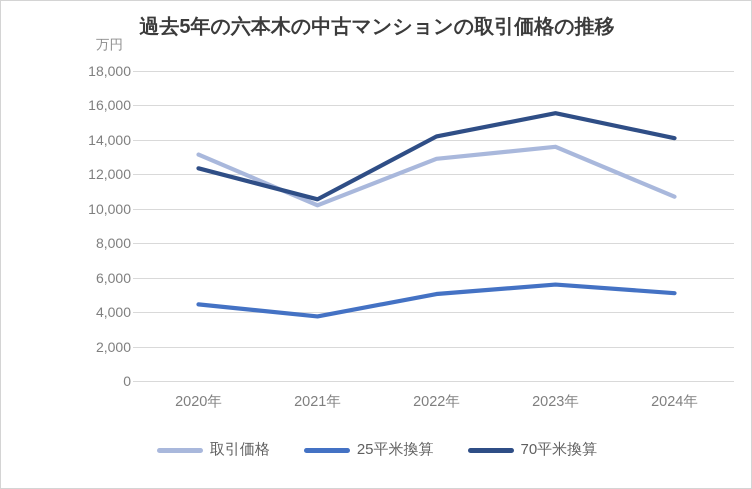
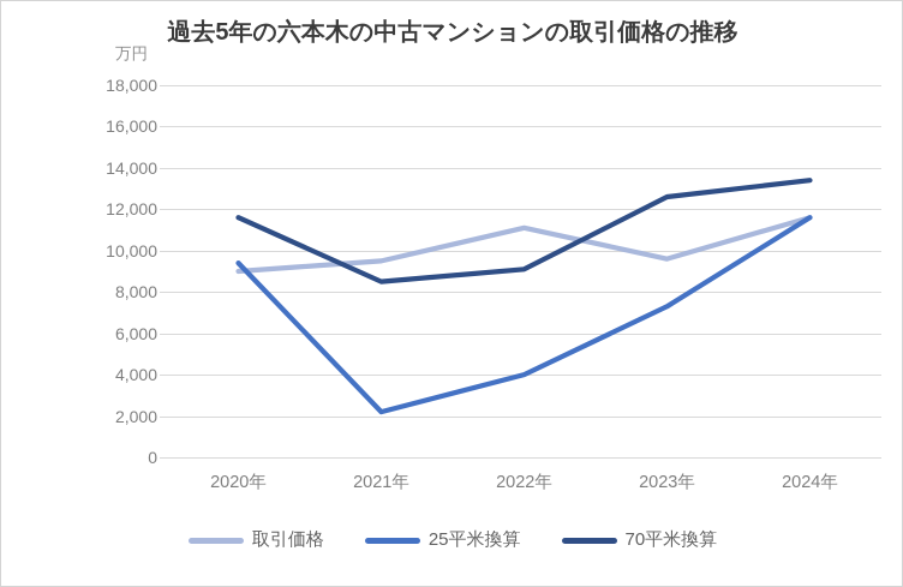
取引価格/2020年: 13200 -> 9000
25平米換算/2020年: 4400 -> 9400
70平米換算/2020年: 12400 -> 11600
取引価格/2021年: 10200 -> 9500
25平米換算/2021年: 3800 -> 2200
70平米換算/2021年: 10600 -> 8500
取引価格/2022年: 12900 -> 11100
25平米換算/2022年: 5000 -> 4000
70平米換算/2022年: 14200 -> 9100
取引価格/2023年: 13600 -> 9600
25平米換算/2023年: 5600 -> 7300
70平米換算/2023年: 15600 -> 12600
取引価格/2024年: 10700 -> 11600
25平米換算/2024年: 5100 -> 11600
70平米換算/2024年: 14100 -> 13400
